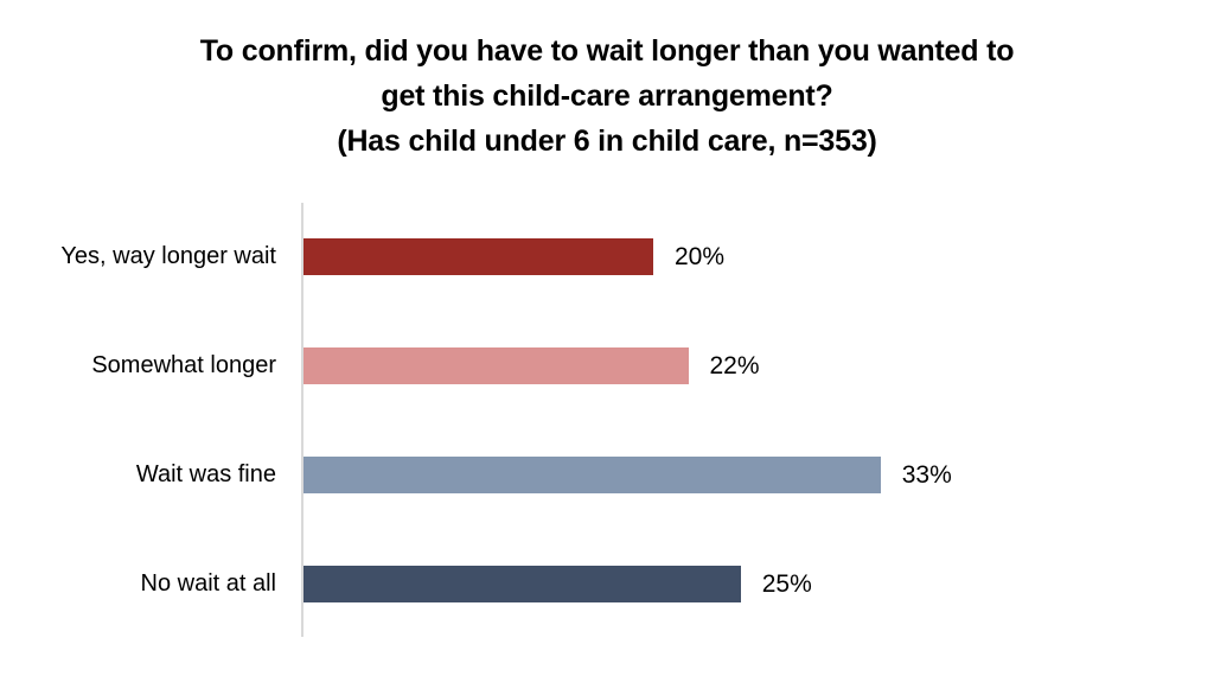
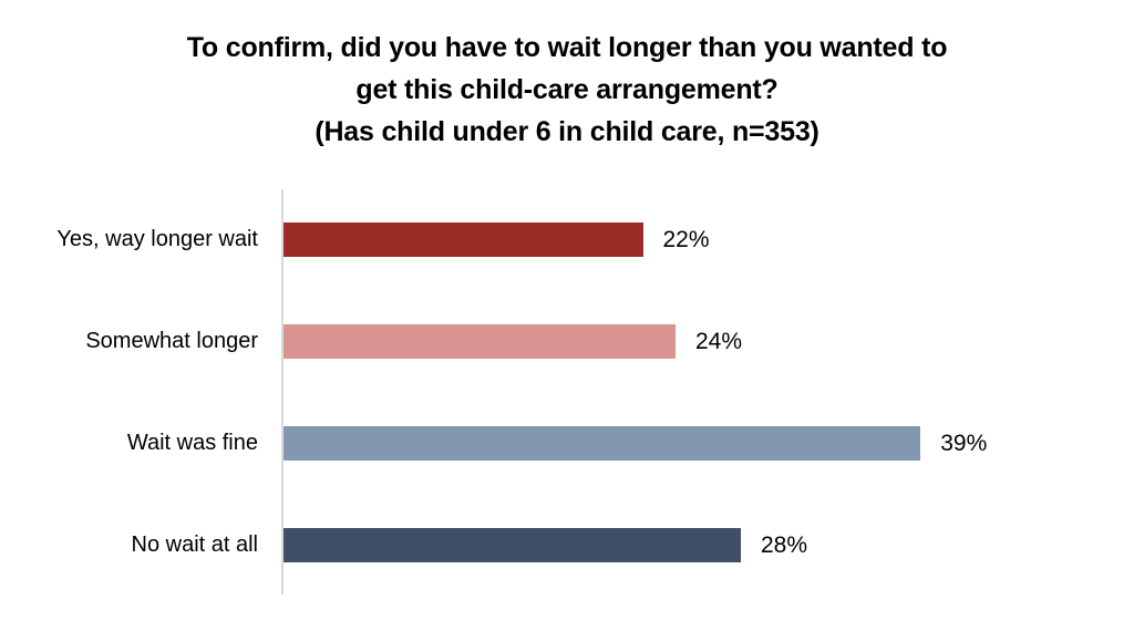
Yes, way longer wait: 20% -> 22%
Somewhat longer: 22% -> 24%
Wait was fine: 33% -> 39%
No wait at all: 25% -> 28%
